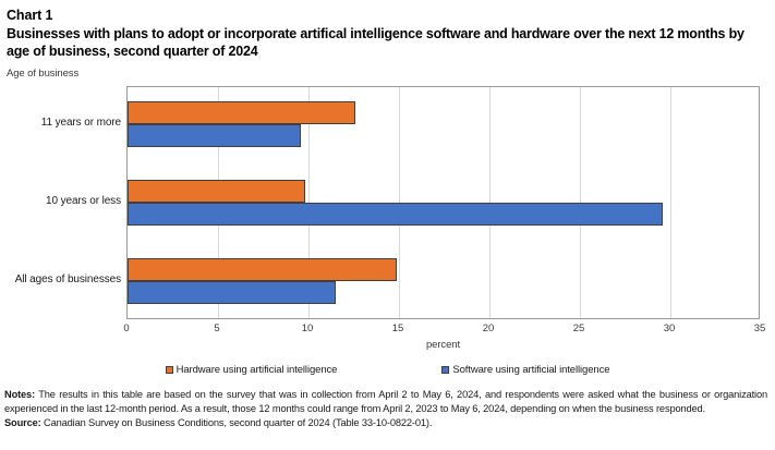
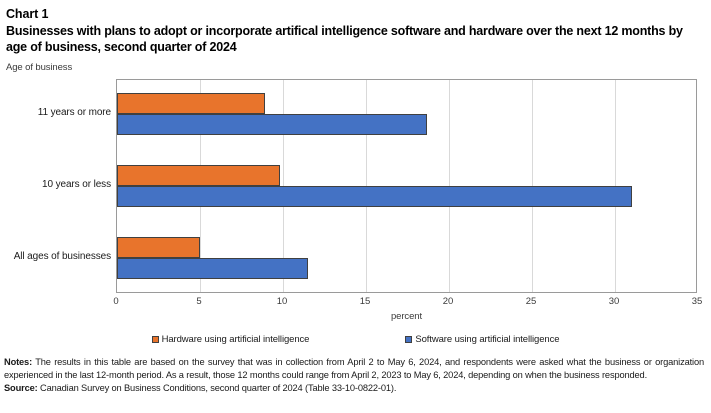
Hardware using artificial intelligence/11 years or more: 12.6 -> 8.9
Software using artificial intelligence/11 years or more: 9.6 -> 18.7
Software using artificial intelligence/10 years or less: 29.6 -> 31.0
Hardware using artificial intelligence/All ages of businesses: 14.9 -> 5.0
